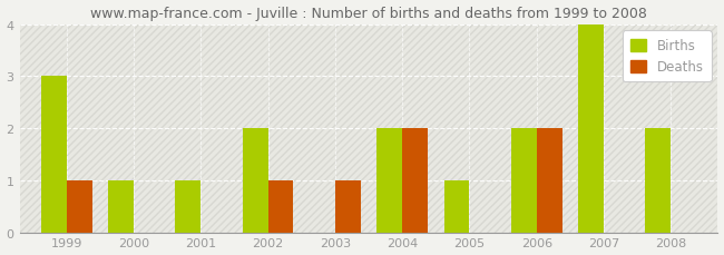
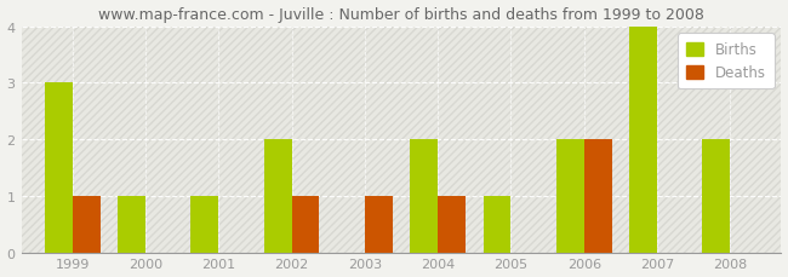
Deaths/2004: 2 -> 1
